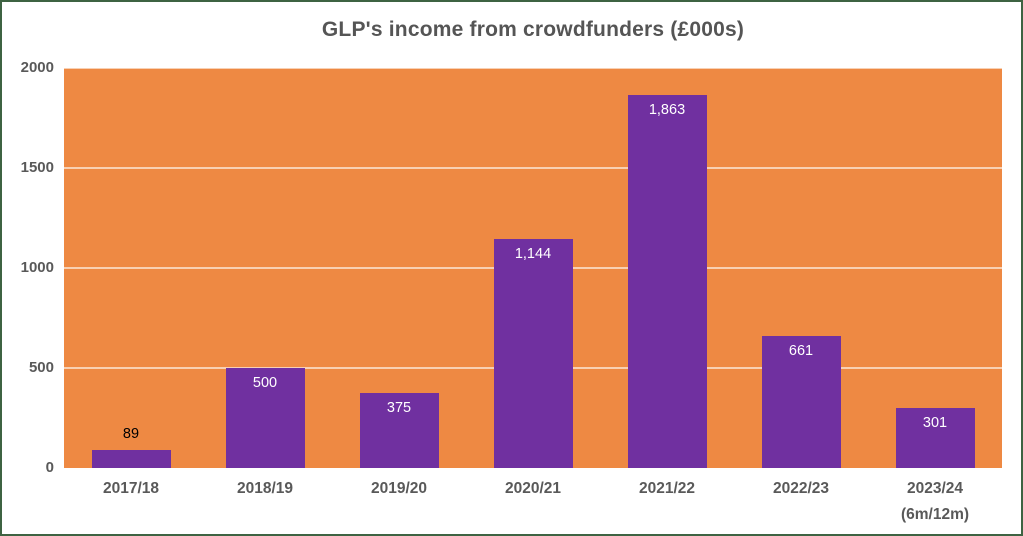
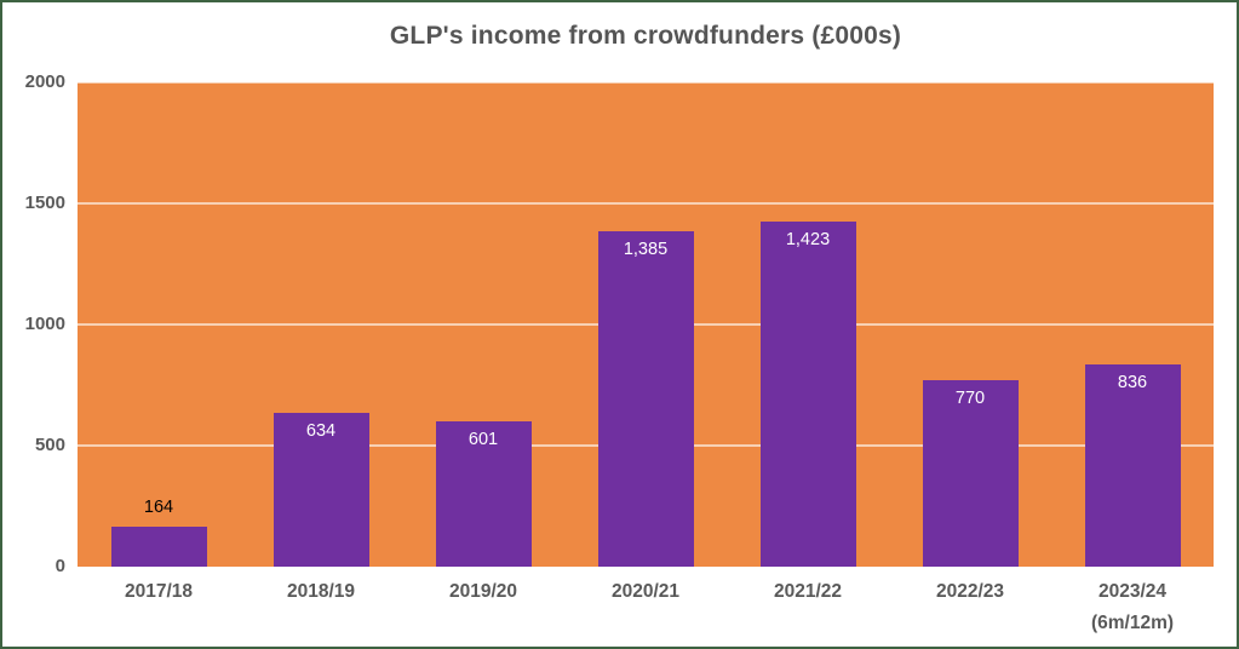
2017/18: 89 -> 164
2018/19: 500 -> 634
2019/20: 375 -> 601
2020/21: 1,144 -> 1,385
2021/22: 1,863 -> 1,423
2022/23: 661 -> 770
2023/24 (6m/12m): 301 -> 836
